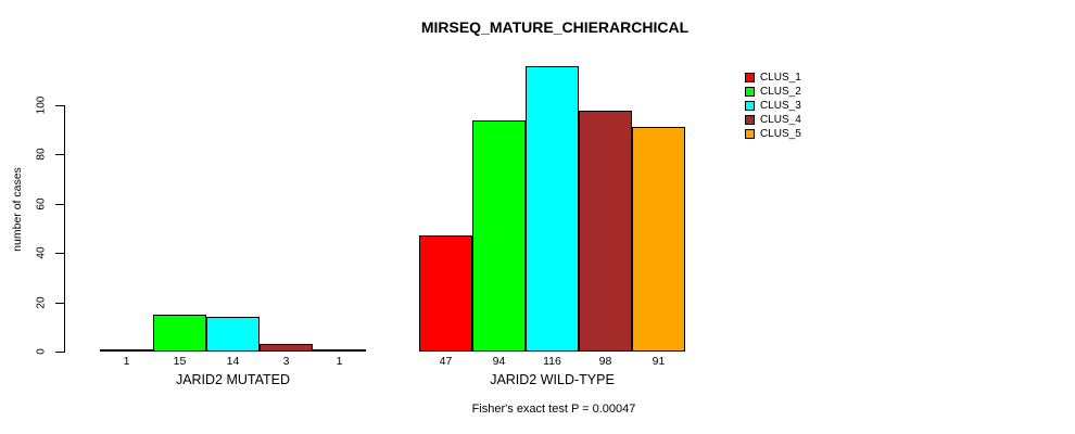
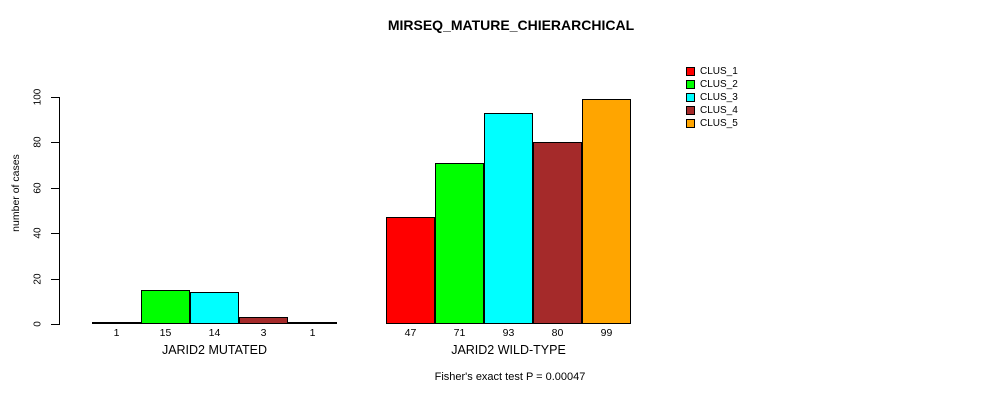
CLUS_2/JARID2 WILD-TYPE: 94 -> 71
CLUS_3/JARID2 WILD-TYPE: 116 -> 93
CLUS_4/JARID2 WILD-TYPE: 98 -> 80
CLUS_5/JARID2 WILD-TYPE: 91 -> 99
